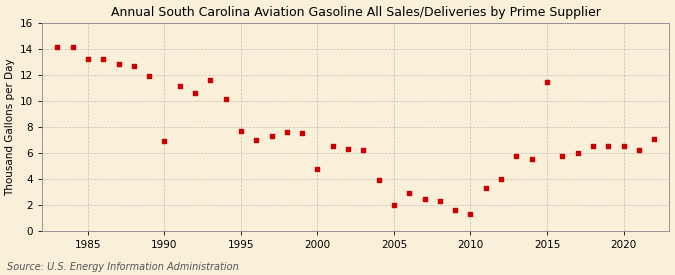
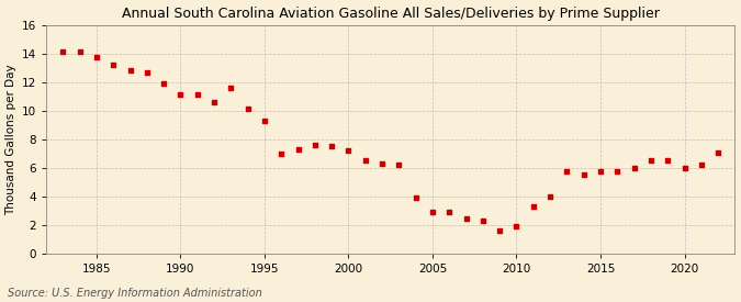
1985: 13.2 -> 13.7
1990: 6.9 -> 11.1
1995: 7.7 -> 9.3
2000: 4.8 -> 7.2
2005: 2.0 -> 2.9
2010: 1.3 -> 1.9
2015: 11.4 -> 5.8
2020: 6.5 -> 6.0
